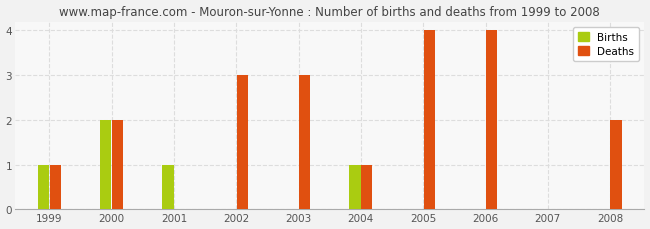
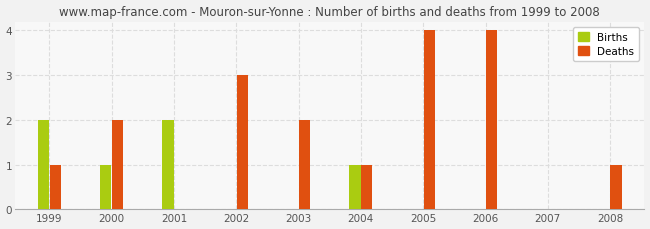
Births/1999: 1 -> 2
Births/2000: 2 -> 1
Births/2001: 1 -> 2
Deaths/2003: 3 -> 2
Deaths/2008: 2 -> 1
